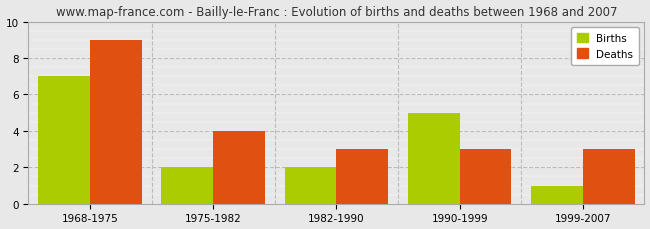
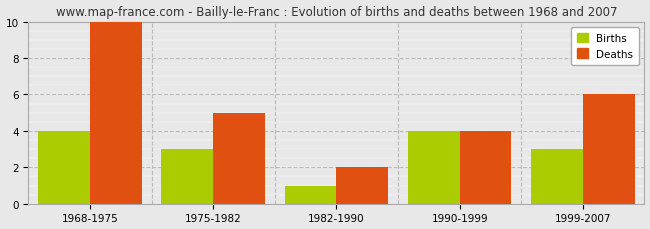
Births/1968-1975: 7 -> 4
Deaths/1968-1975: 9 -> 10
Births/1975-1982: 2 -> 3
Deaths/1975-1982: 4 -> 5
Births/1982-1990: 2 -> 1
Deaths/1982-1990: 3 -> 2
Births/1990-1999: 5 -> 4
Deaths/1990-1999: 3 -> 4
Births/1999-2007: 1 -> 3
Deaths/1999-2007: 3 -> 6
